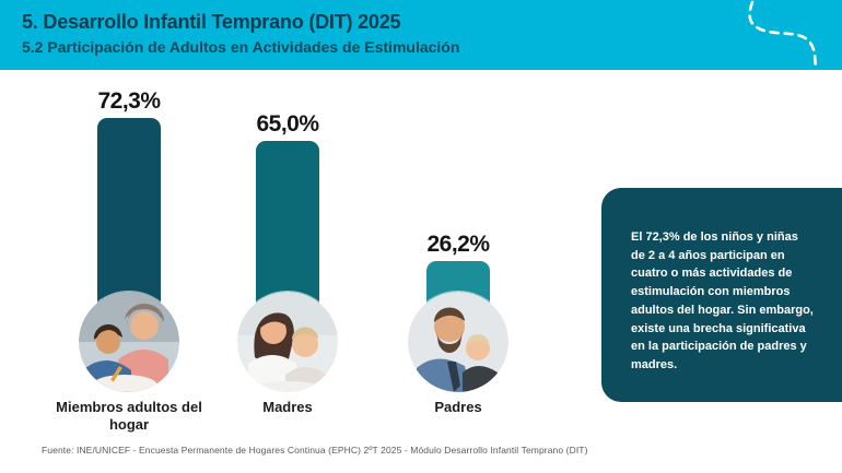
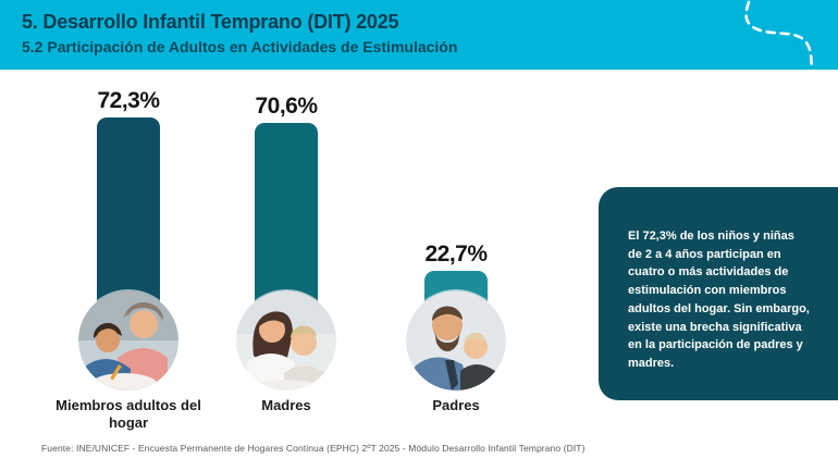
Madres: 65,0% -> 70,6%
Padres: 26,2% -> 22,7%
